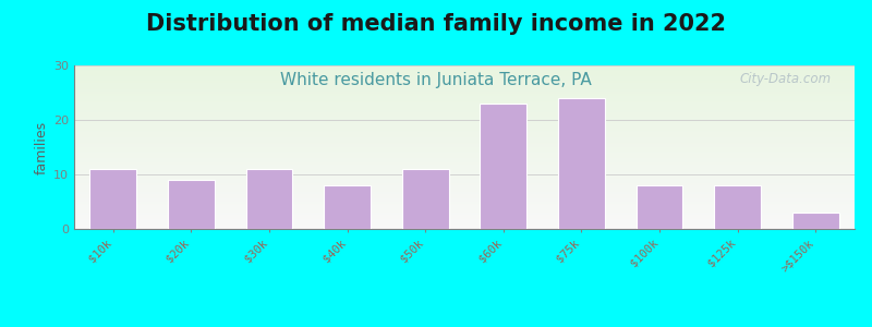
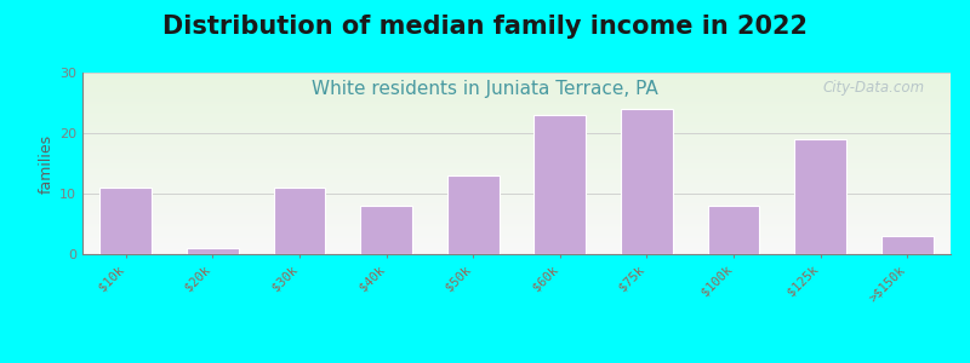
$20k: 9 -> 1
$50k: 11 -> 13
$125k: 8 -> 19
